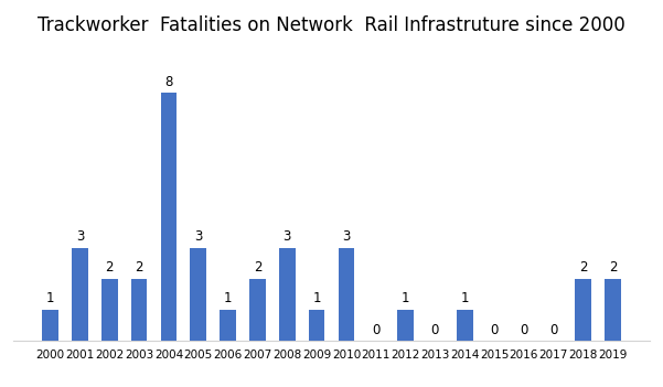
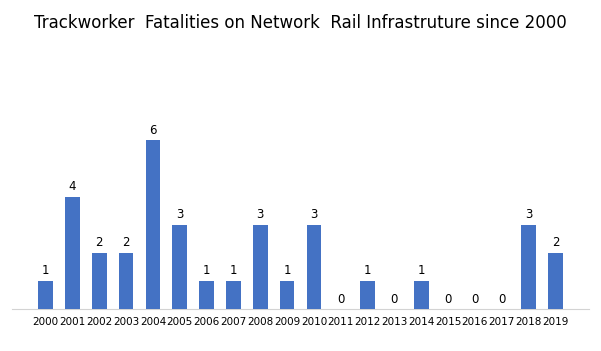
2001: 3 -> 4
2004: 8 -> 6
2007: 2 -> 1
2018: 2 -> 3
